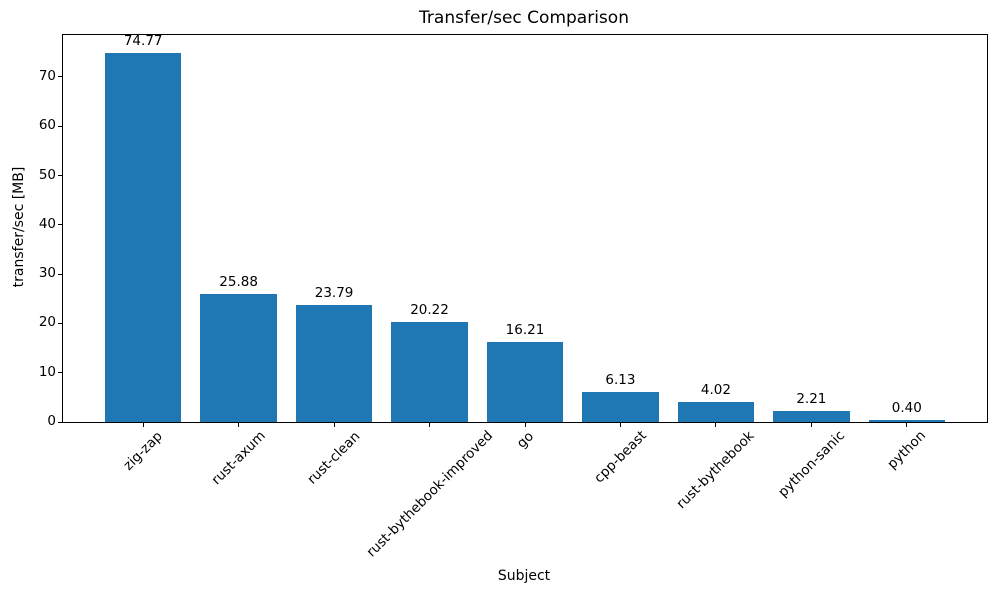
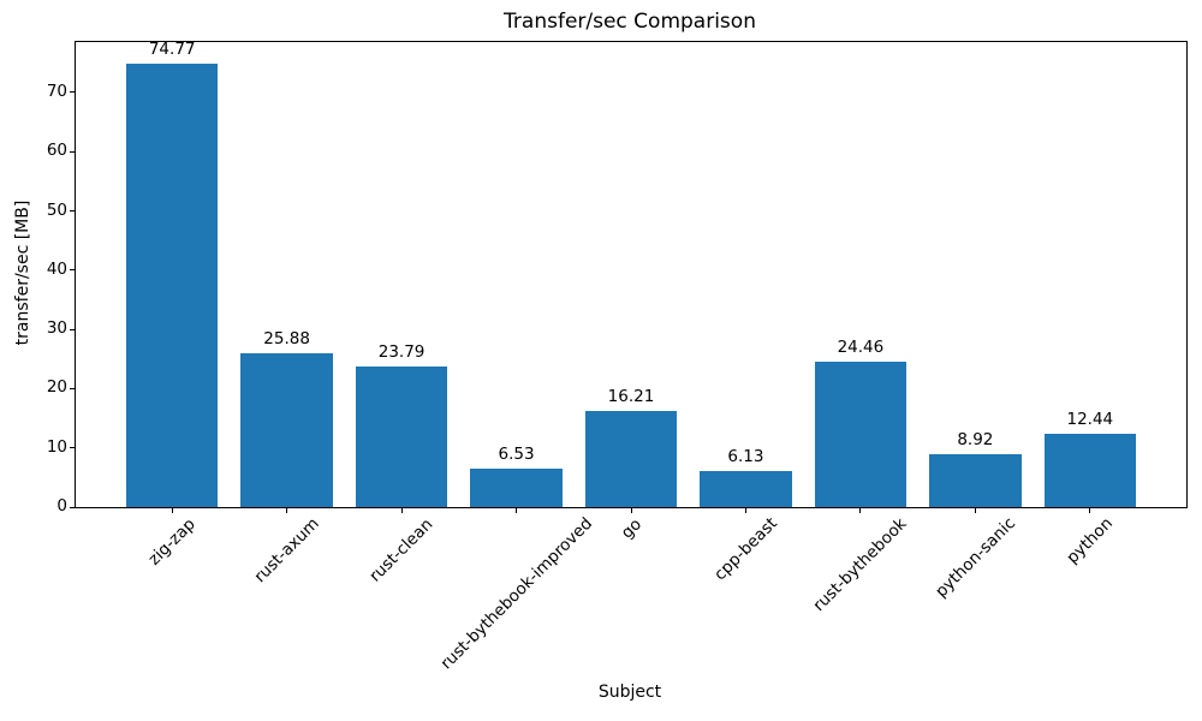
rust-bythebook-improved: 20.22 -> 6.53
rust-bythebook: 4.02 -> 24.46
python-sanic: 2.21 -> 8.92
python: 0.40 -> 12.44
